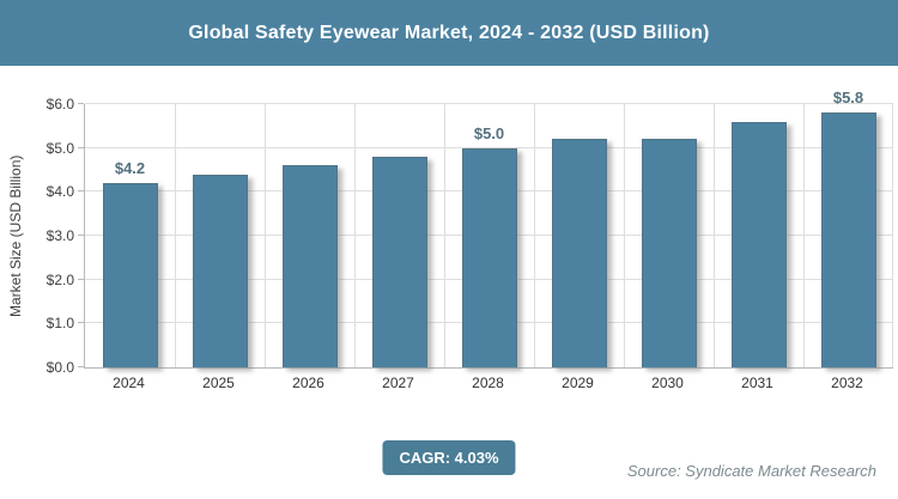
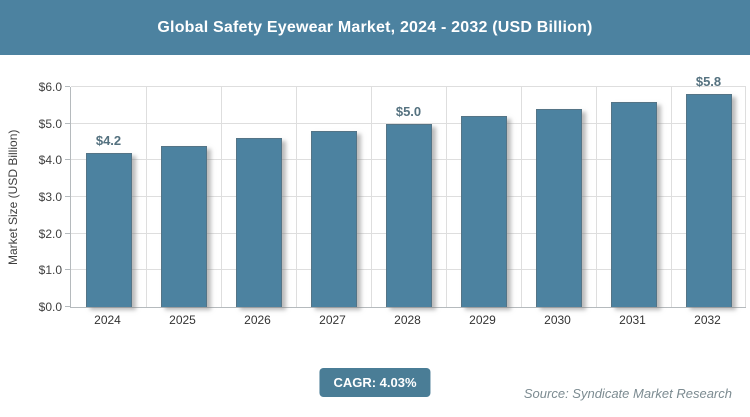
2030: $5.2 -> $5.4
